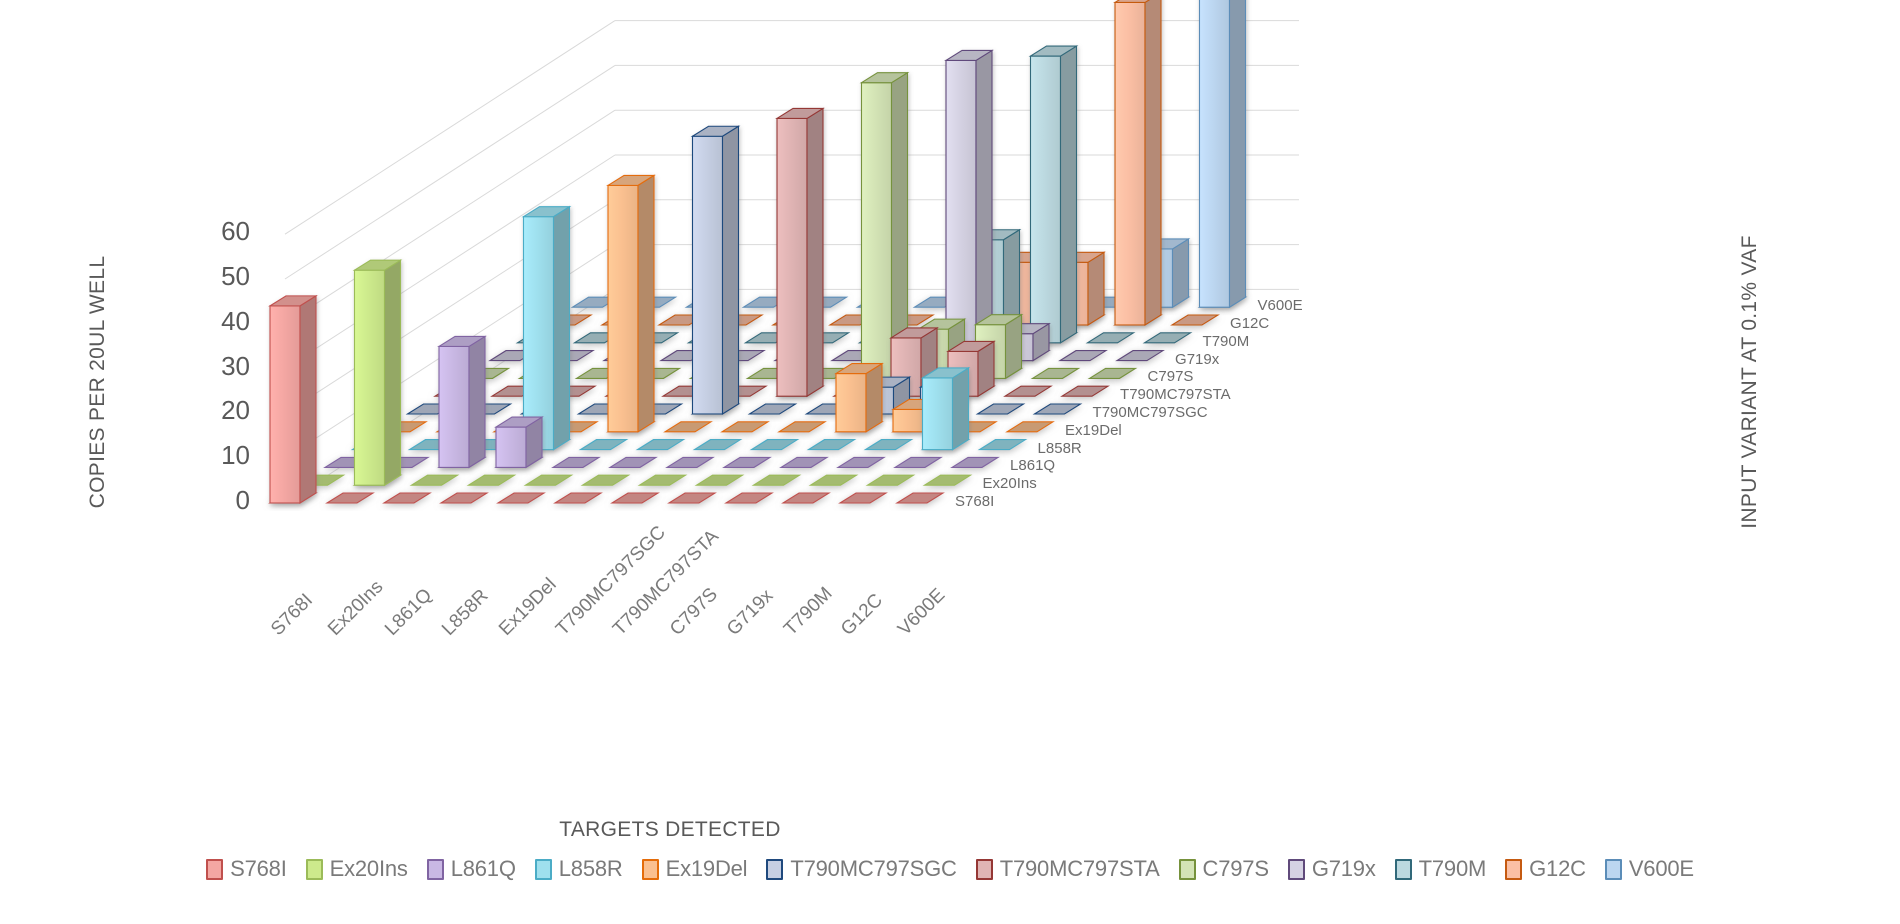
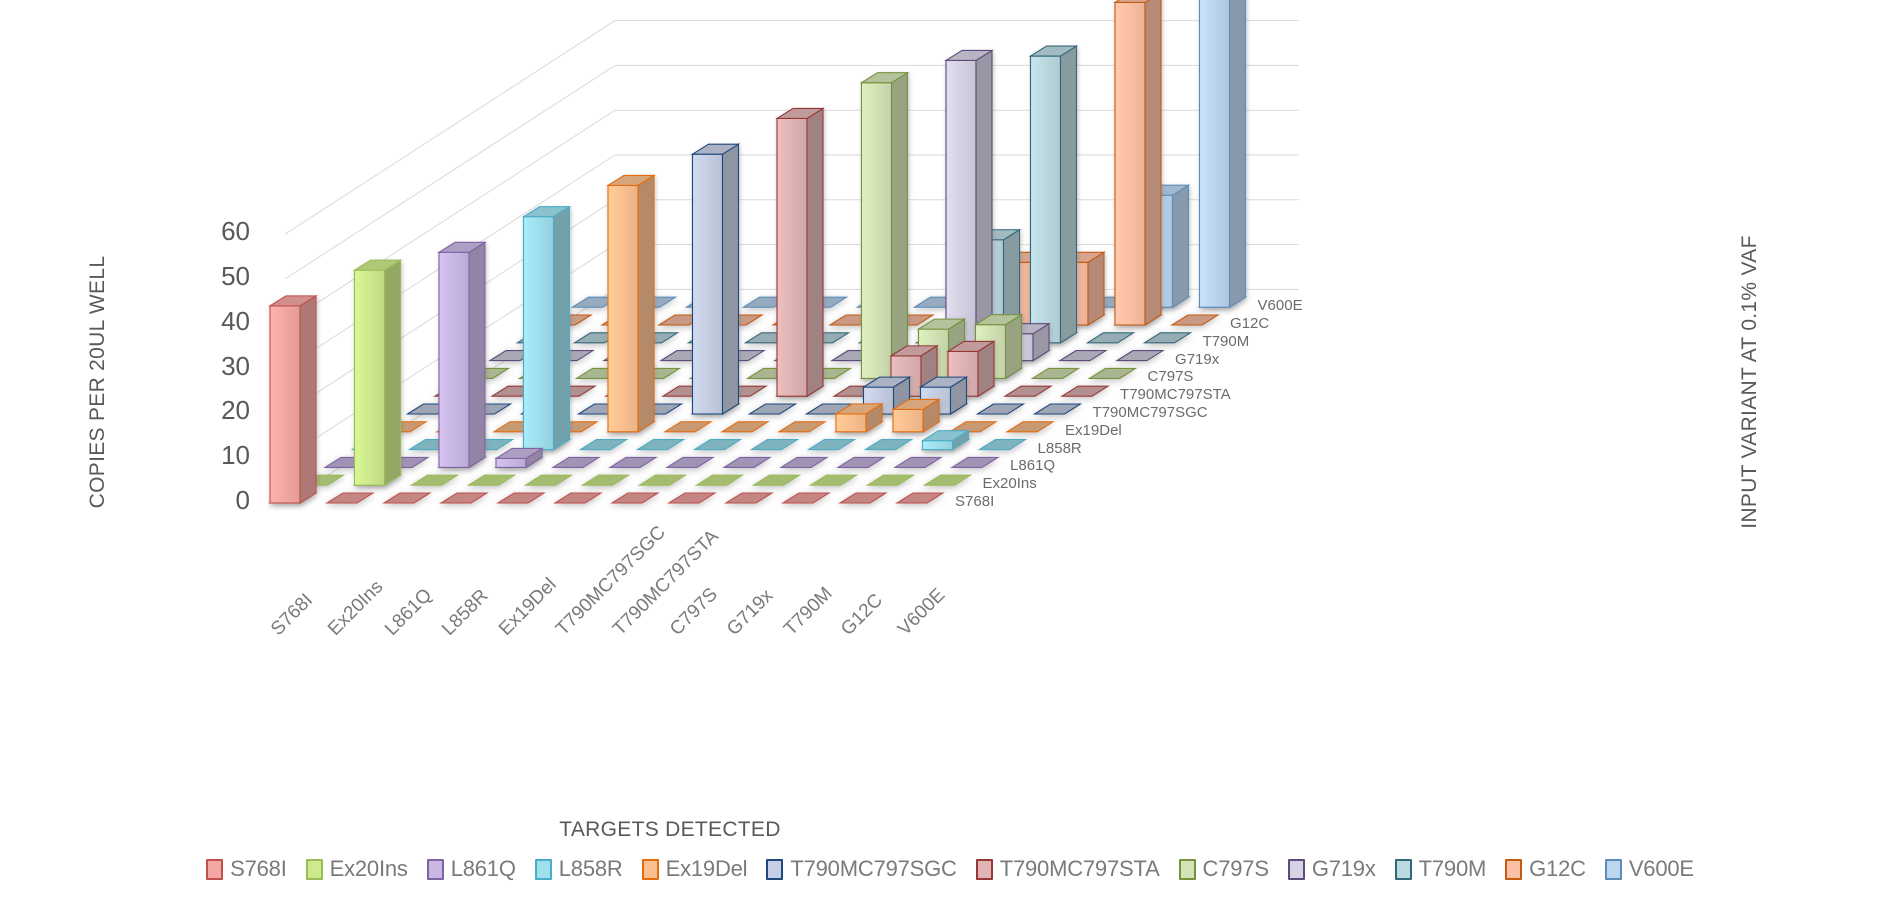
L861Q/L861Q: 27 -> 48
L861Q/L858R: 9 -> 2
T790MC797SGC/T790MC797SGC: 62 -> 58
Ex19Del/G719x: 13 -> 4
T790MC797STA/G719x: 13 -> 9
L858R/G12C: 16 -> 2
V600E/G12C: 13 -> 25
